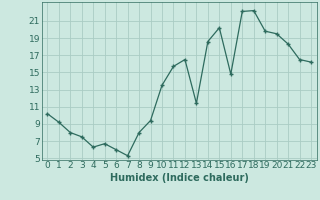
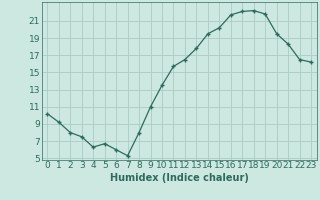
9: 9.4 -> 11.0
13: 11.4 -> 17.8
14: 18.6 -> 19.5
16: 14.8 -> 21.7
19: 19.8 -> 21.8
